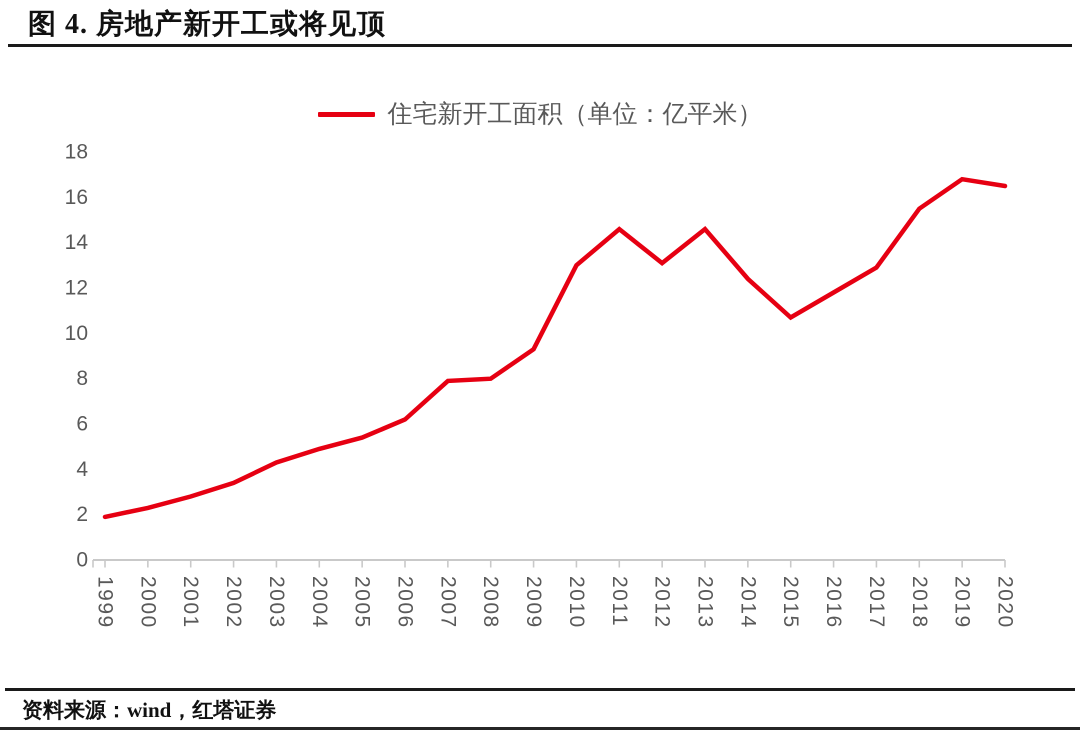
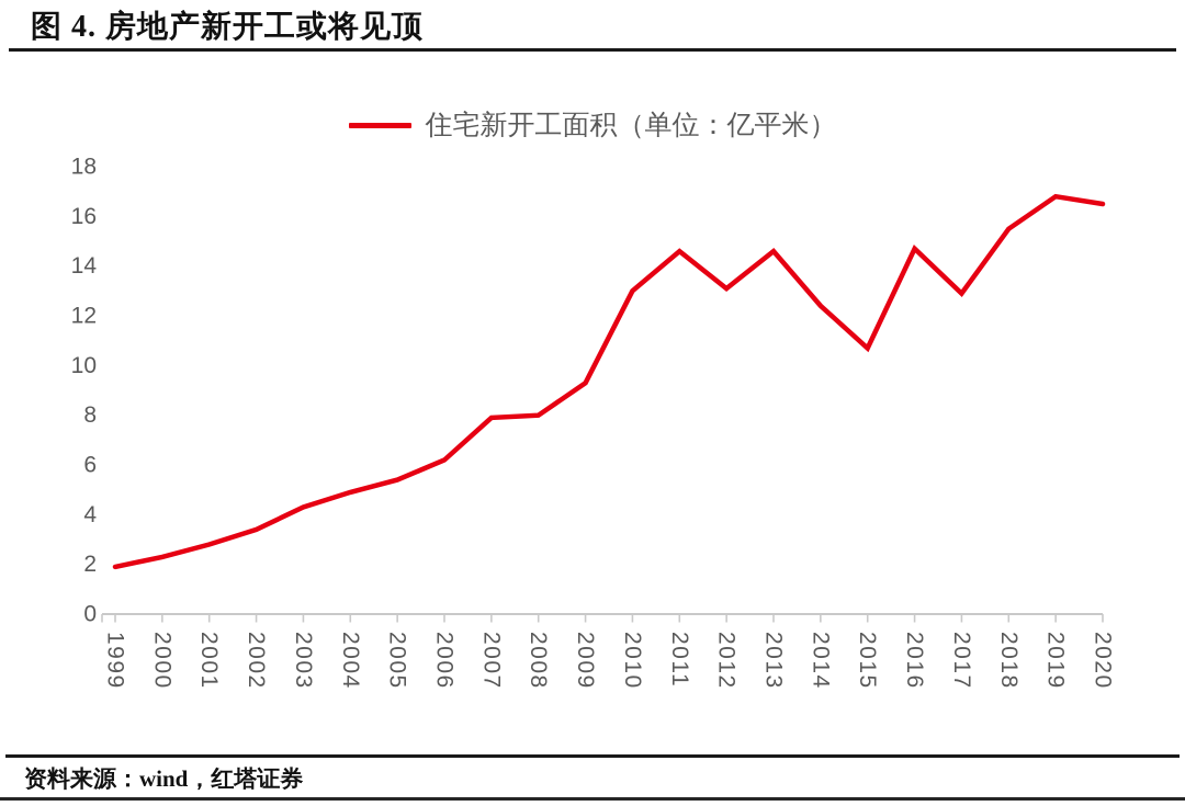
2016: 11.8 -> 14.7
